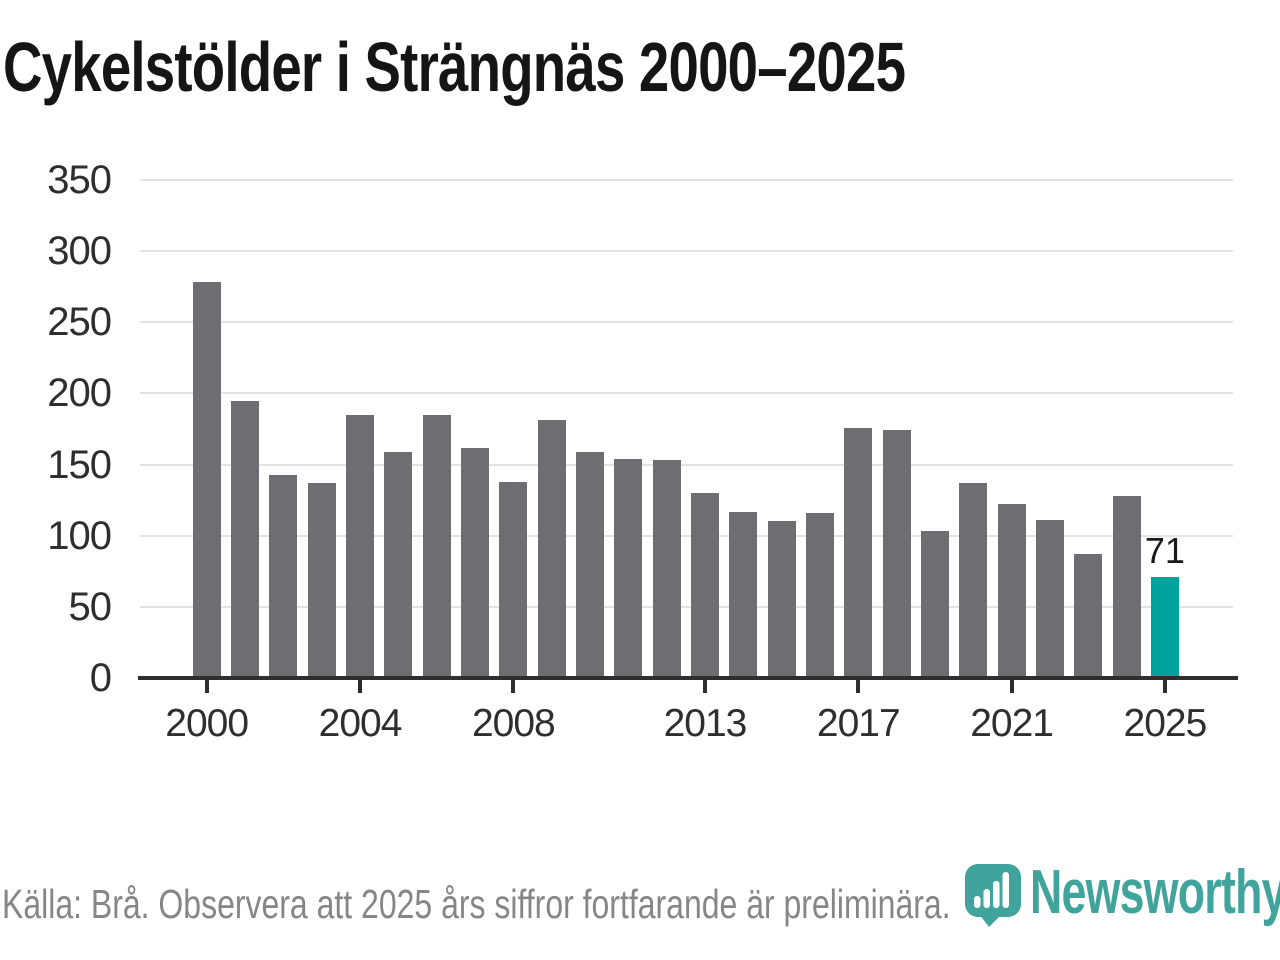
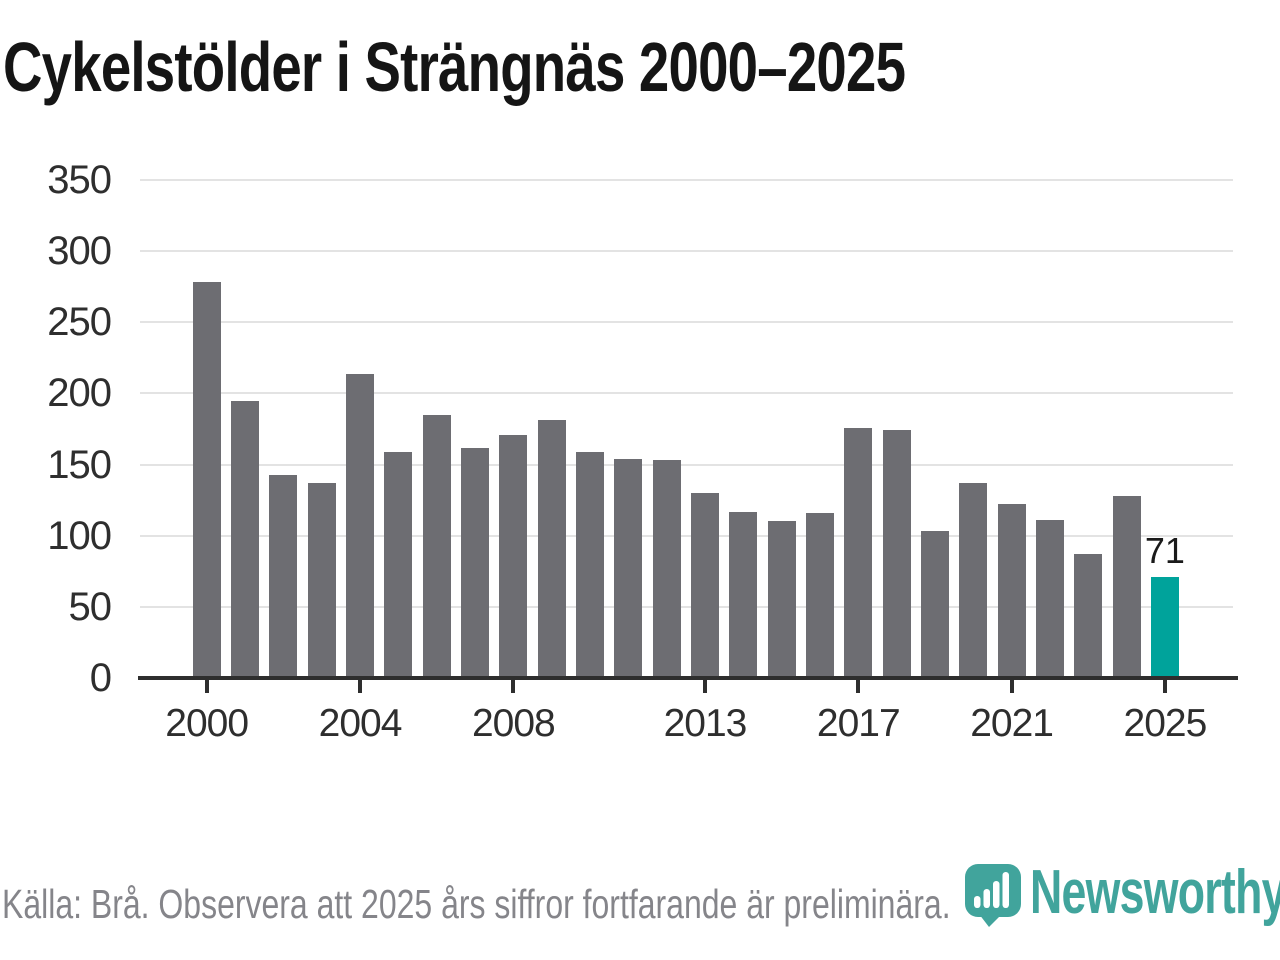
2004: 185 -> 214
2008: 138 -> 171
